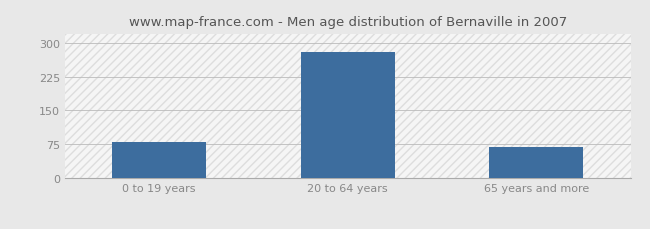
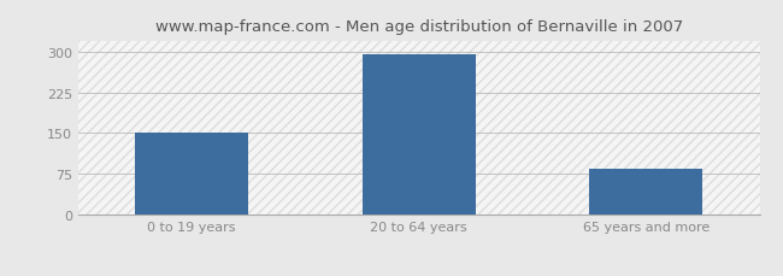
0 to 19 years: 80 -> 150
20 to 64 years: 280 -> 295
65 years and more: 70 -> 85
